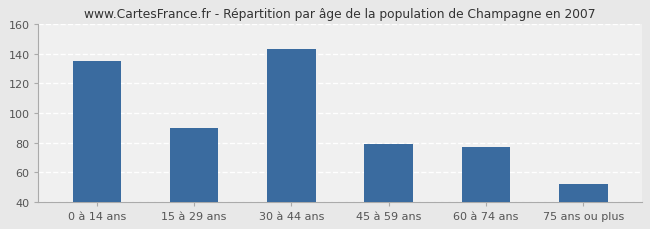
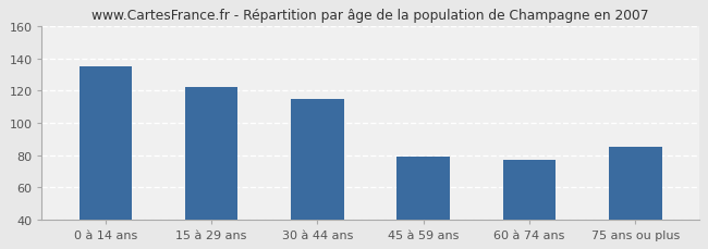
15 à 29 ans: 90 -> 122
30 à 44 ans: 143 -> 115
75 ans ou plus: 52 -> 85
